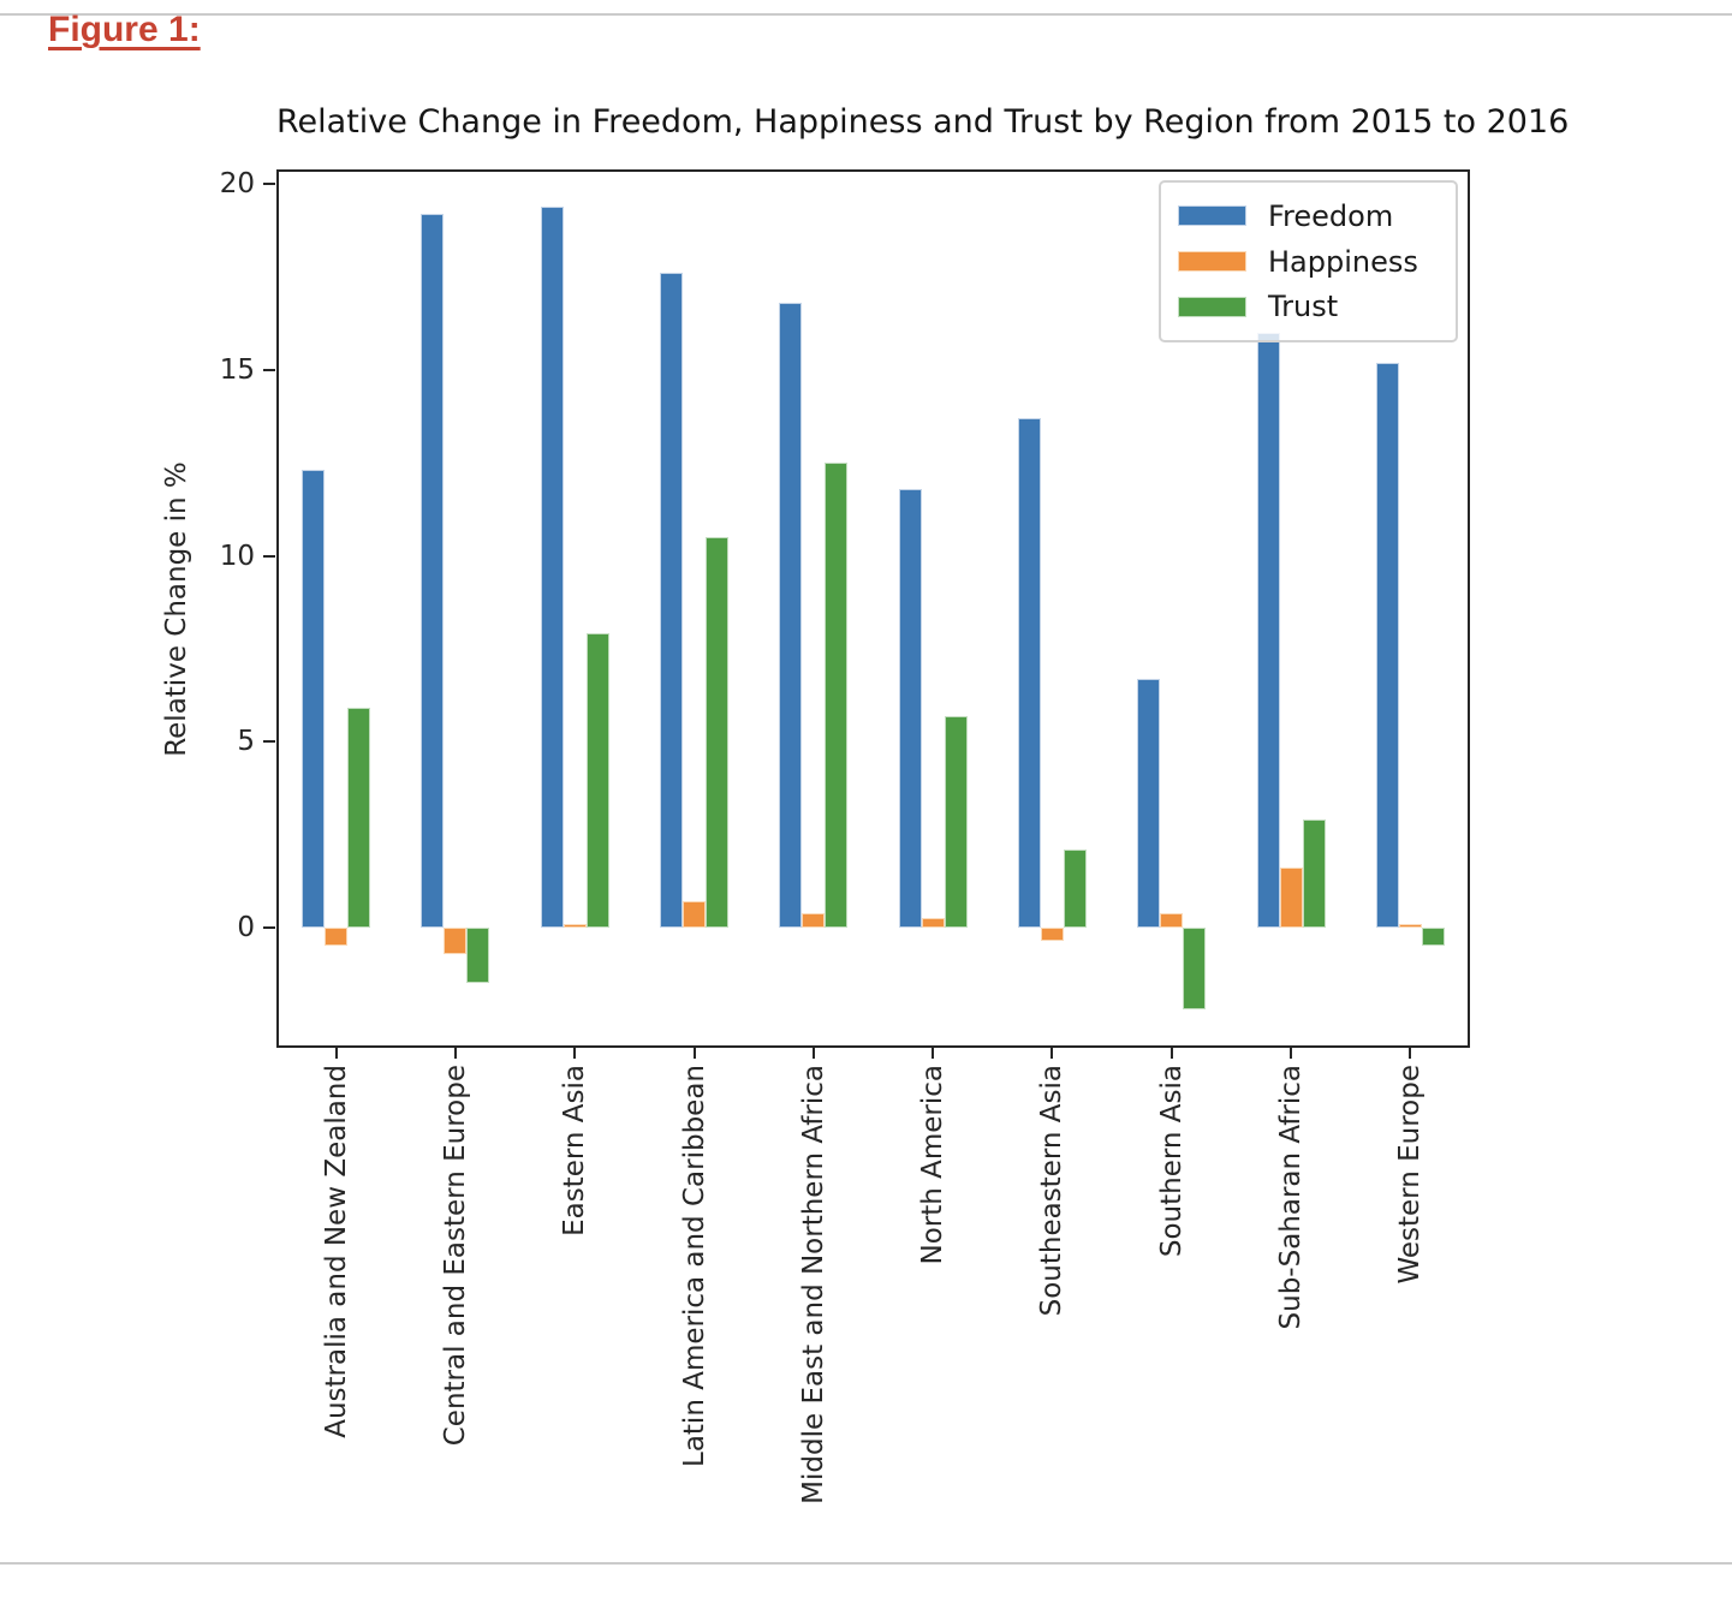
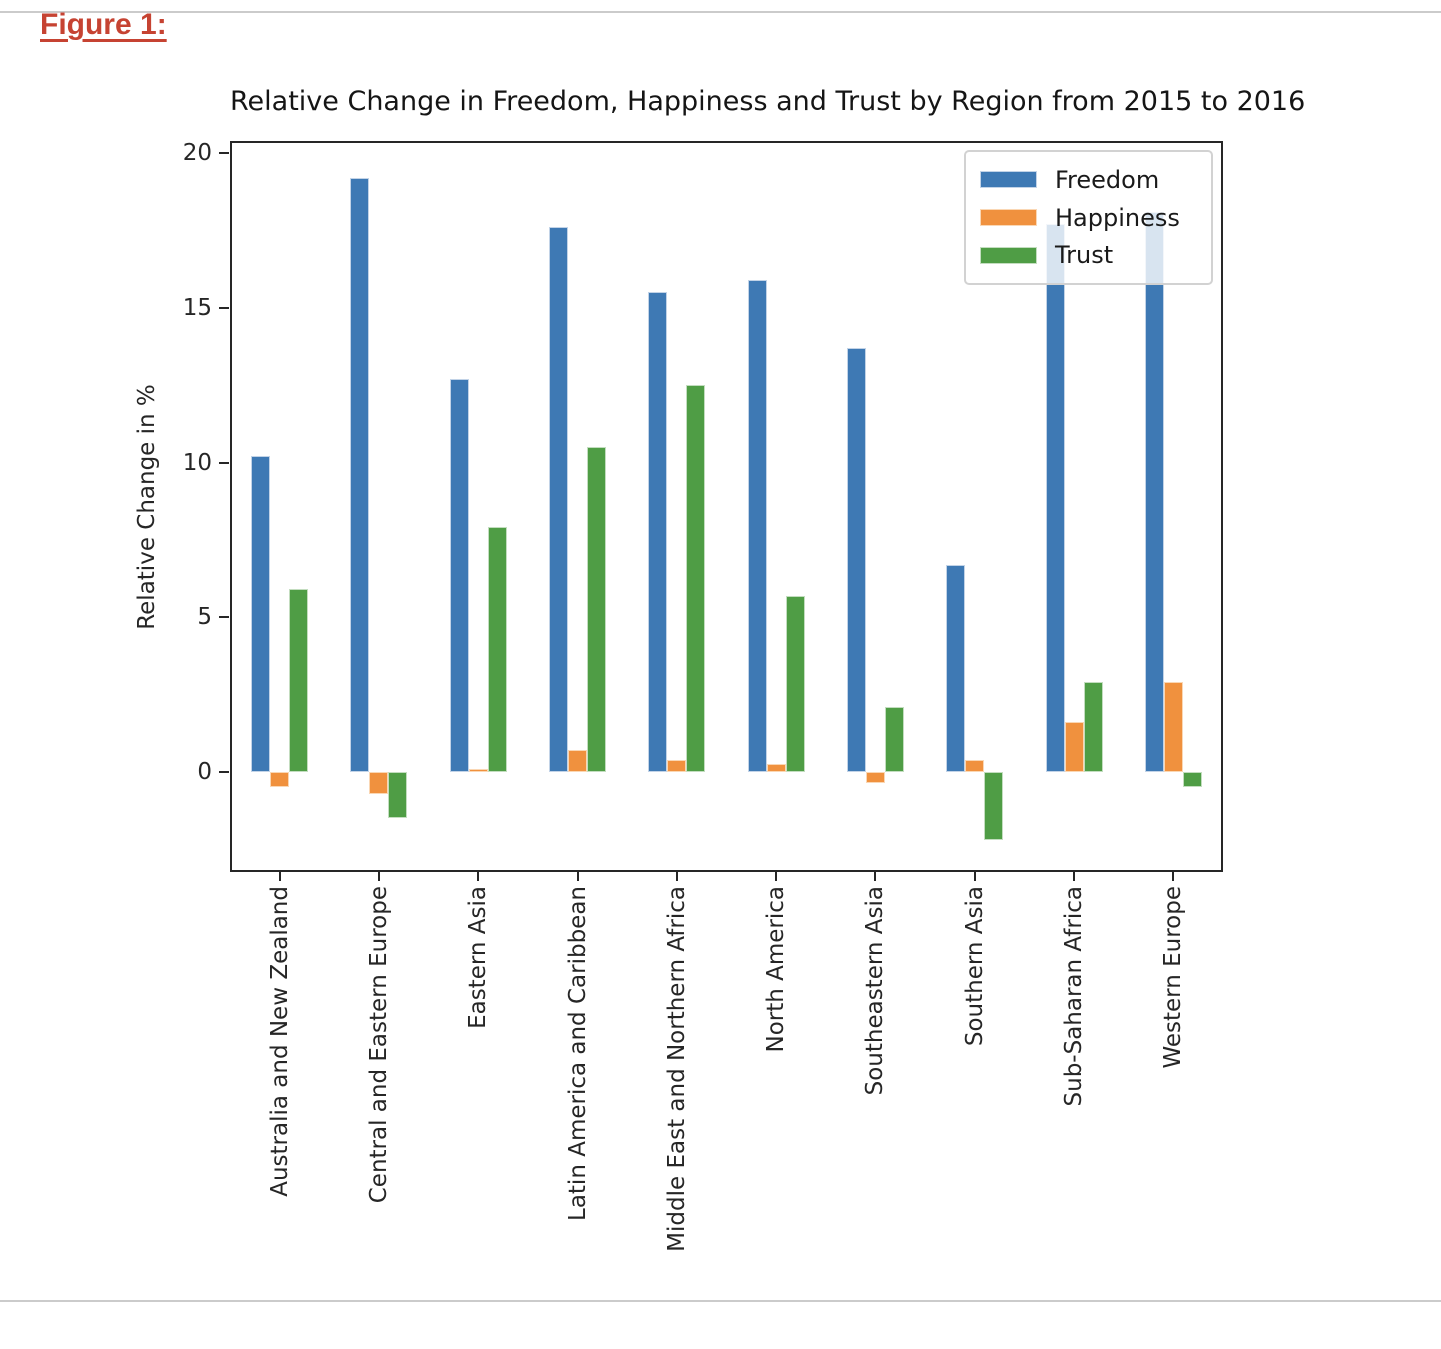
Freedom/Australia and New Zealand: 12.3 -> 10.2
Freedom/Eastern Asia: 19.4 -> 12.7
Freedom/Middle East and Northern Africa: 16.8 -> 15.5
Freedom/North America: 11.8 -> 15.9
Freedom/Sub-Saharan Africa: 16.0 -> 17.7
Freedom/Western Europe: 15.2 -> 18.1
Happiness/Western Europe: 0.1 -> 2.9
